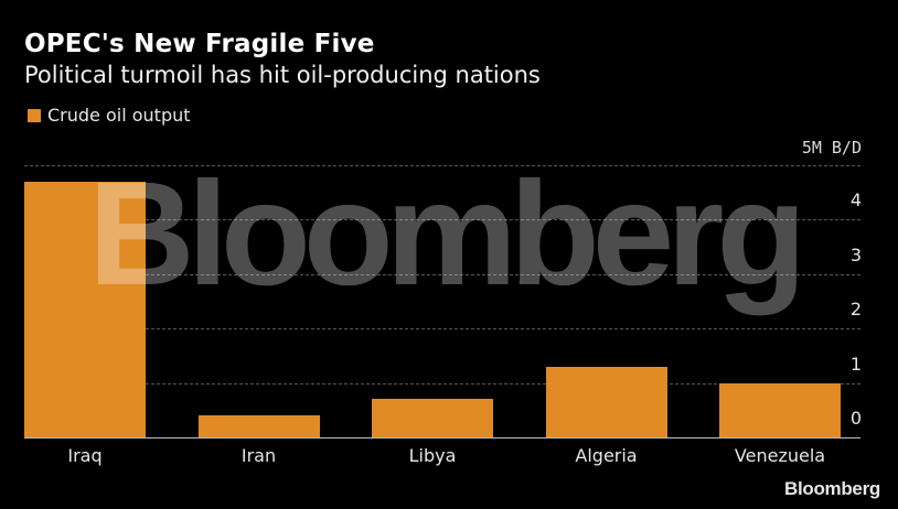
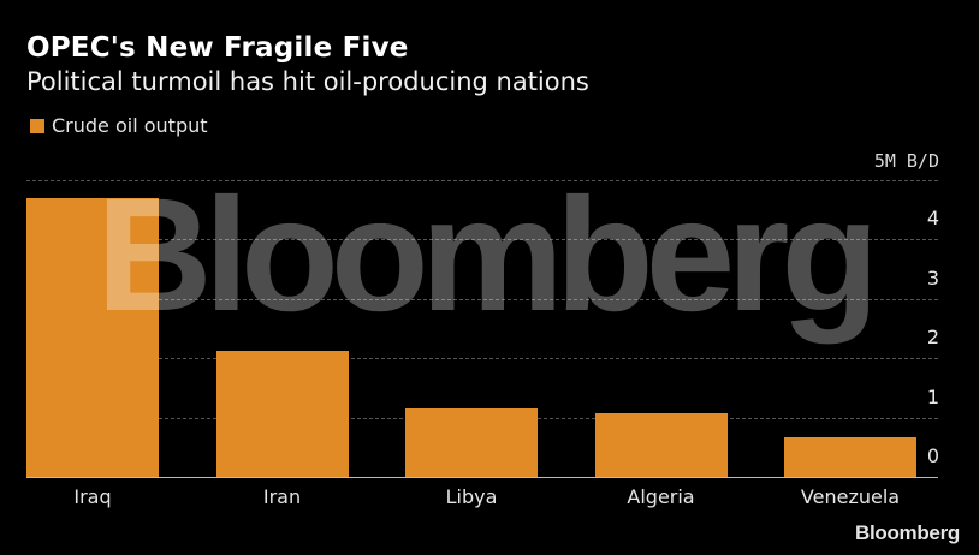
Iran: 0.4 -> 2.1
Libya: 0.7 -> 1.1
Algeria: 1.3 -> 1.1
Venezuela: 1.0 -> 0.7
